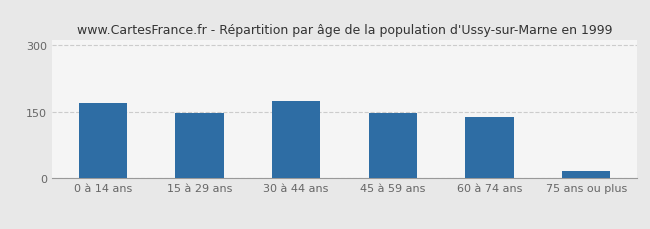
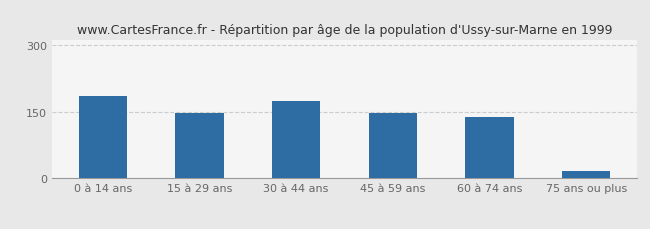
0 à 14 ans: 170 -> 185
